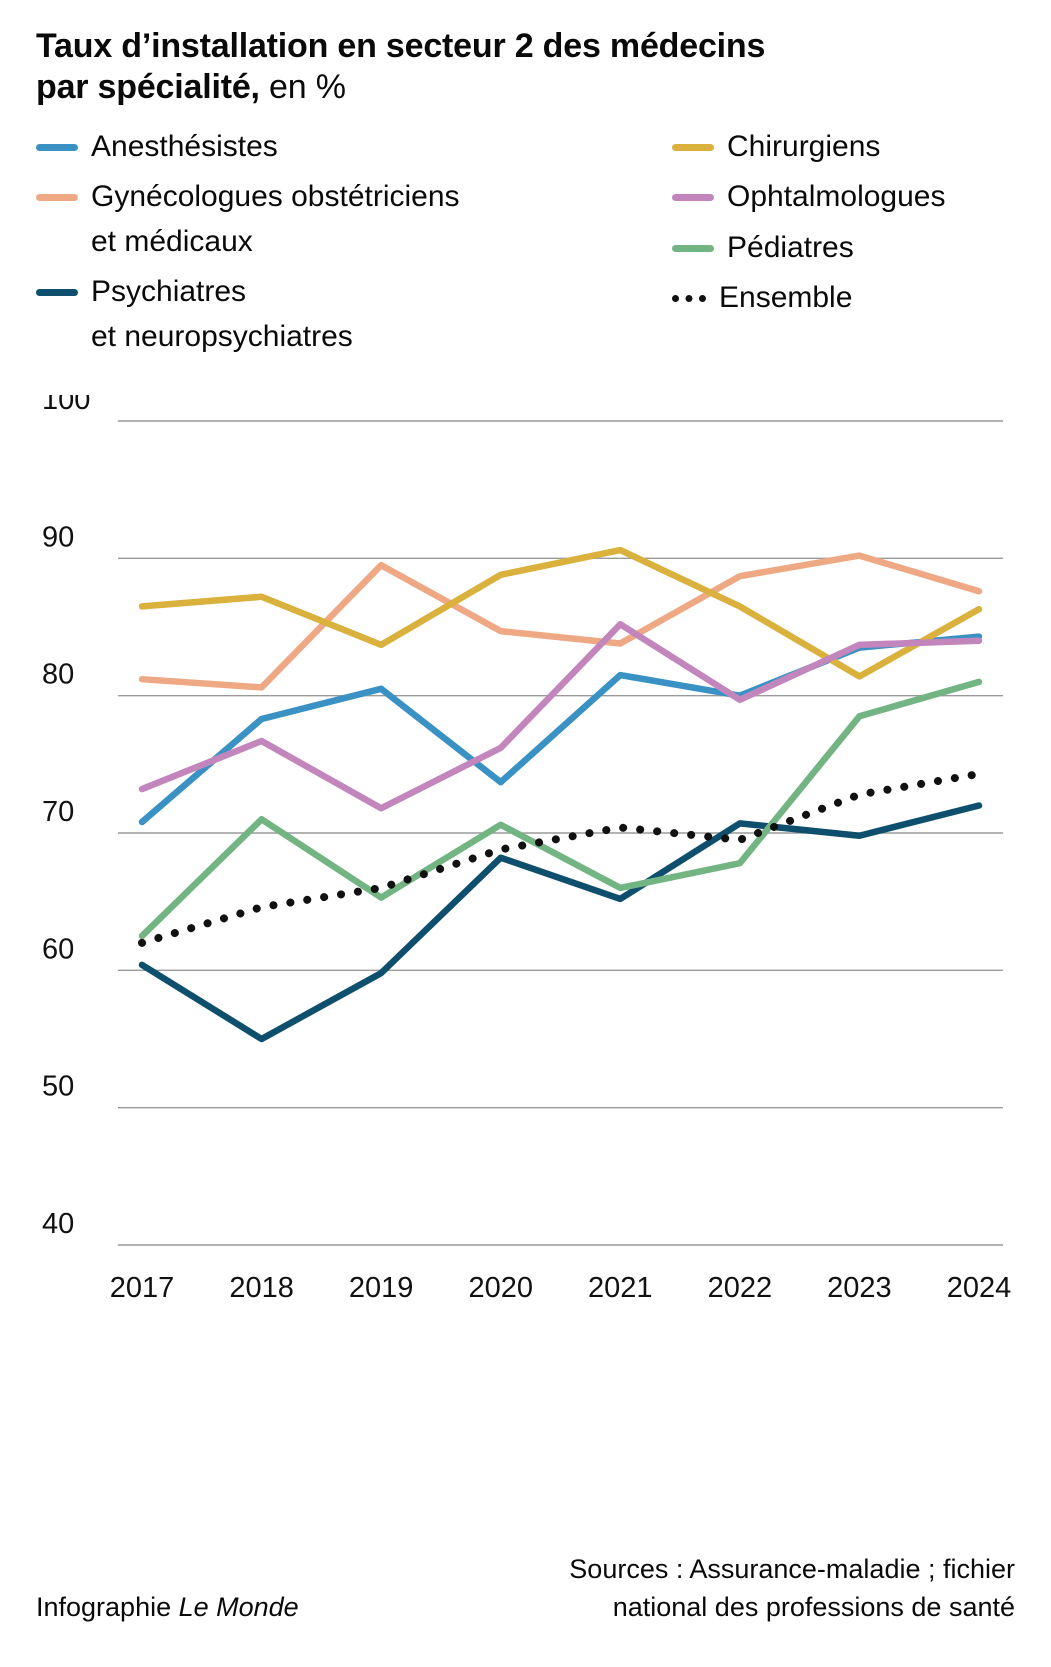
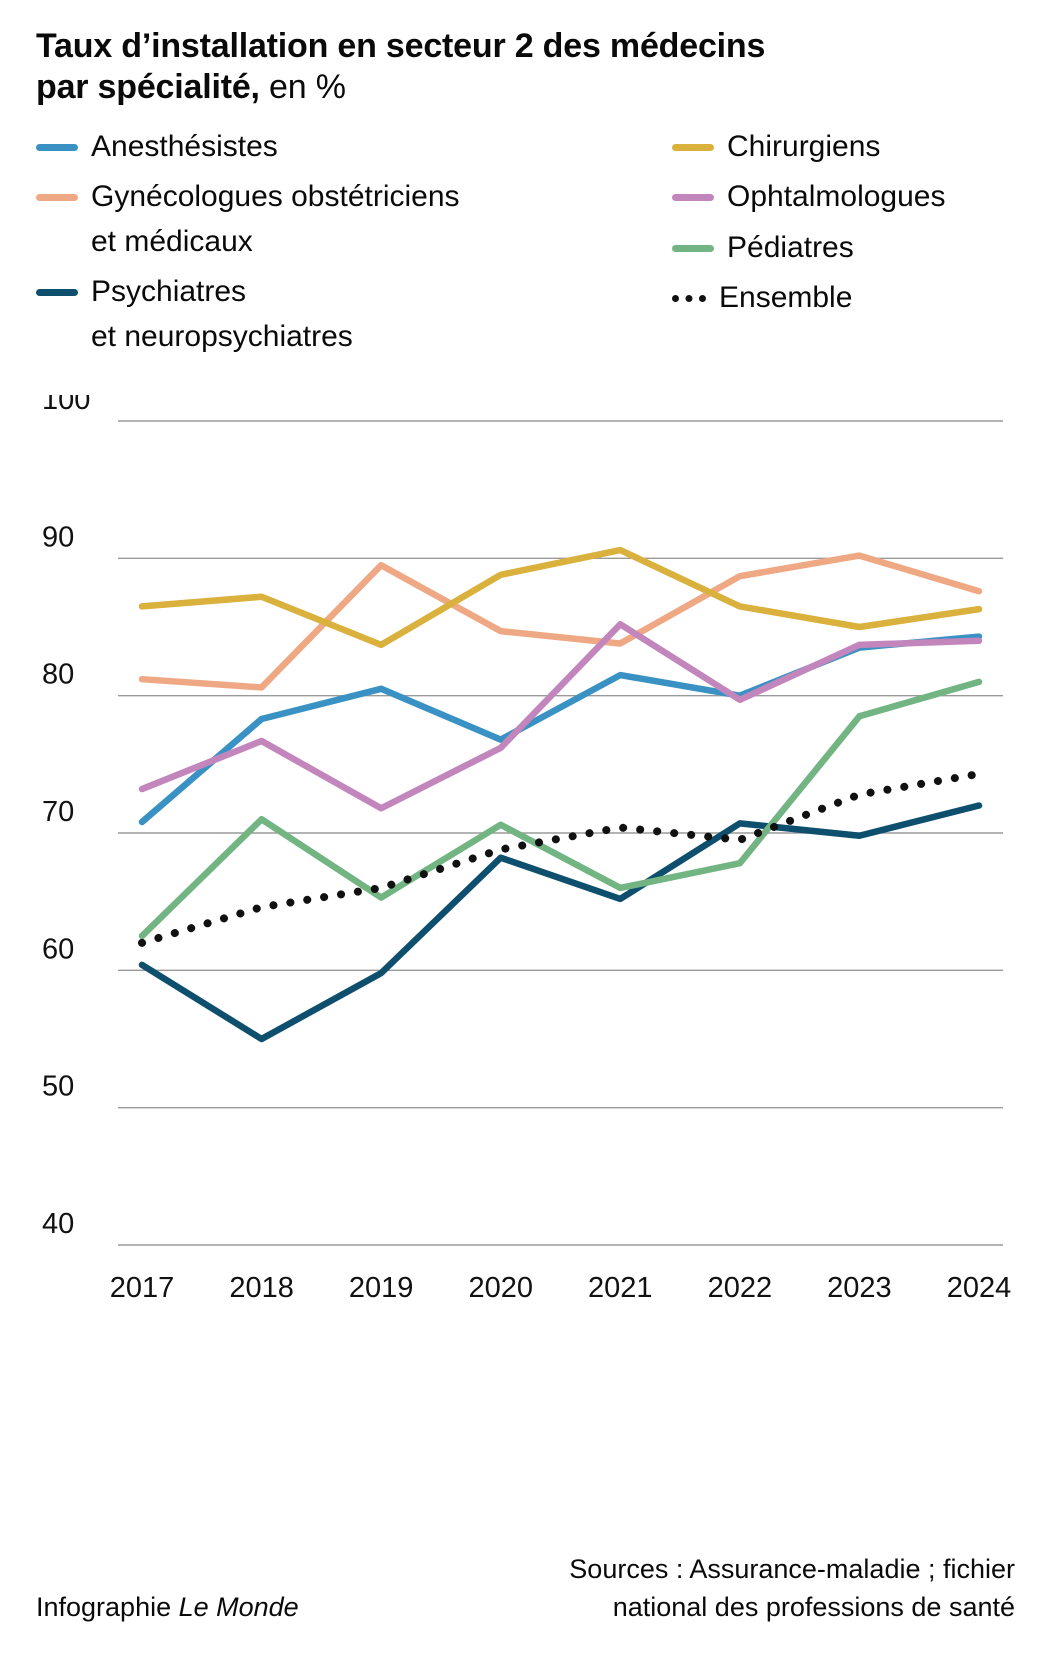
Anesthésistes/2020: 73.7 -> 76.8
Chirurgiens/2023: 81.4 -> 85.0
